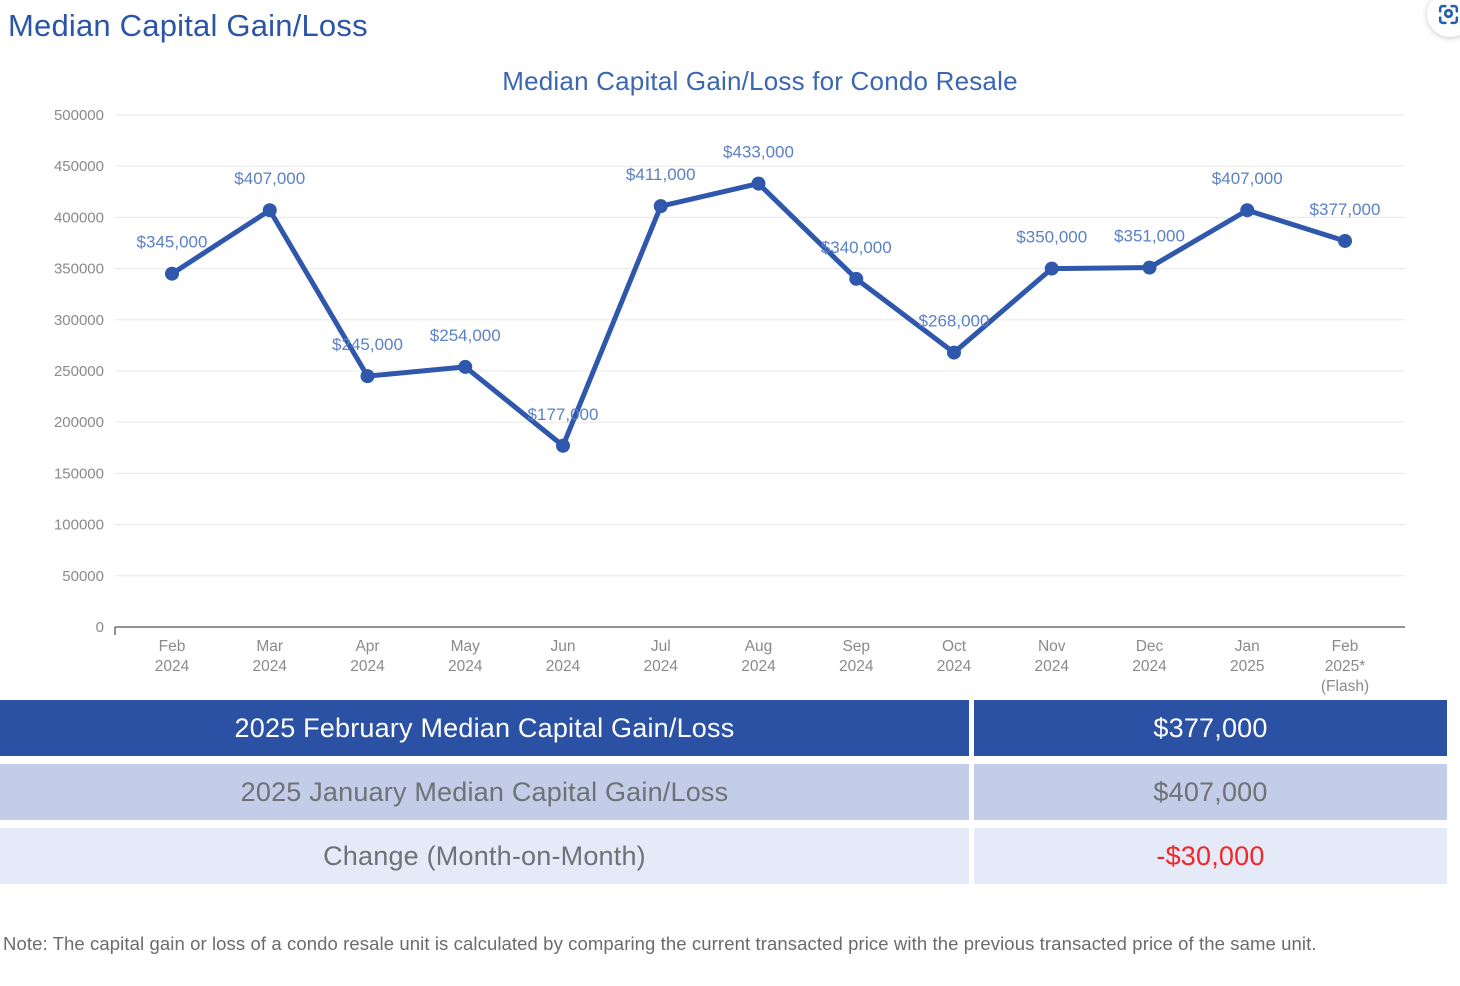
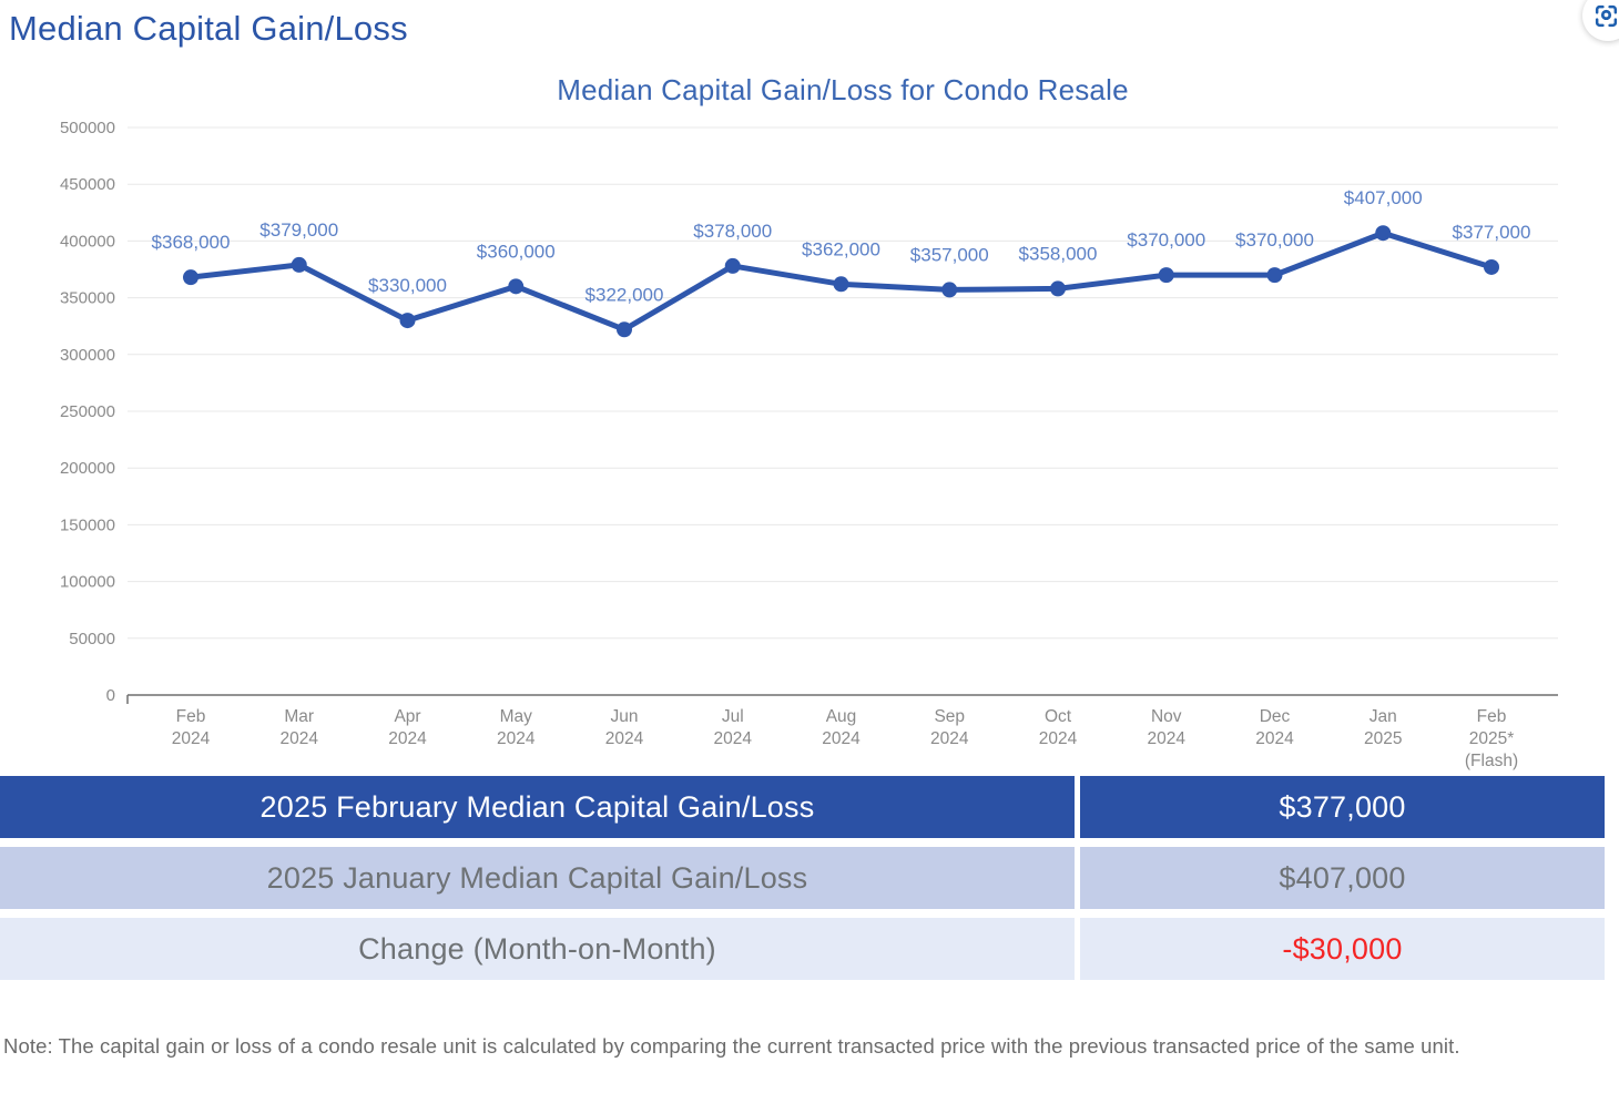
Feb 2024: $345,000 -> $368,000
Mar 2024: $407,000 -> $379,000
Apr 2024: $245,000 -> $330,000
May 2024: $254,000 -> $360,000
Jun 2024: $177,000 -> $322,000
Jul 2024: $411,000 -> $378,000
Aug 2024: $433,000 -> $362,000
Sep 2024: $340,000 -> $357,000
Oct 2024: $268,000 -> $358,000
Nov 2024: $350,000 -> $370,000
Dec 2024: $351,000 -> $370,000
